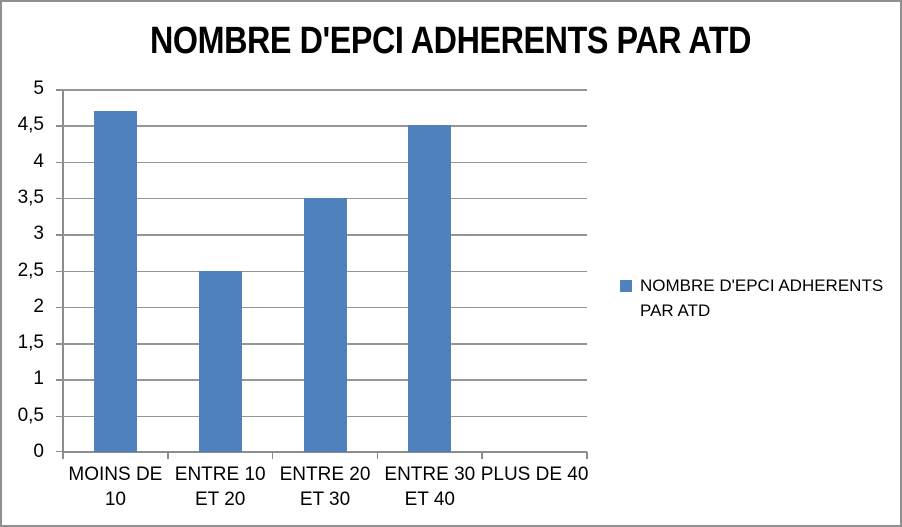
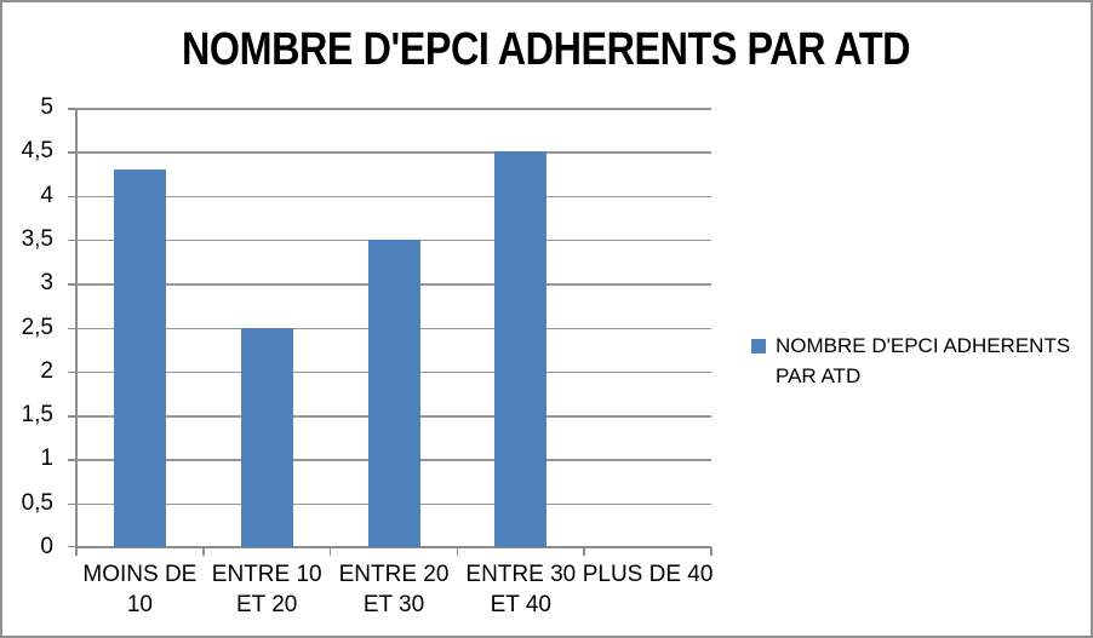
MOINS DE 10: 4.7 -> 4.3
